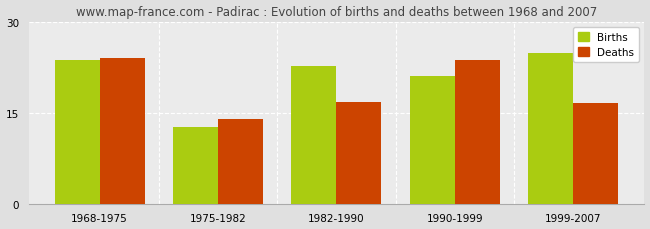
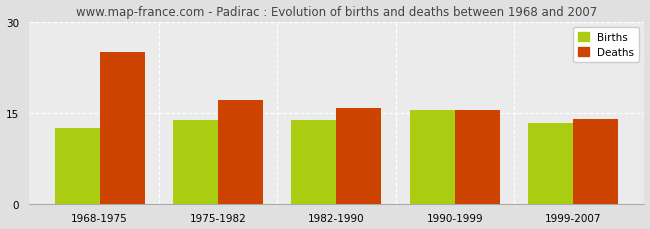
Births/1968-1975: 23.6 -> 12.5
Deaths/1968-1975: 24.0 -> 25.0
Births/1975-1982: 12.6 -> 13.8
Deaths/1975-1982: 14.0 -> 17.0
Births/1982-1990: 22.6 -> 13.8
Deaths/1982-1990: 16.8 -> 15.8
Births/1990-1999: 21.0 -> 15.4
Deaths/1990-1999: 23.6 -> 15.4
Births/1999-2007: 24.8 -> 13.3
Deaths/1999-2007: 16.6 -> 13.9
